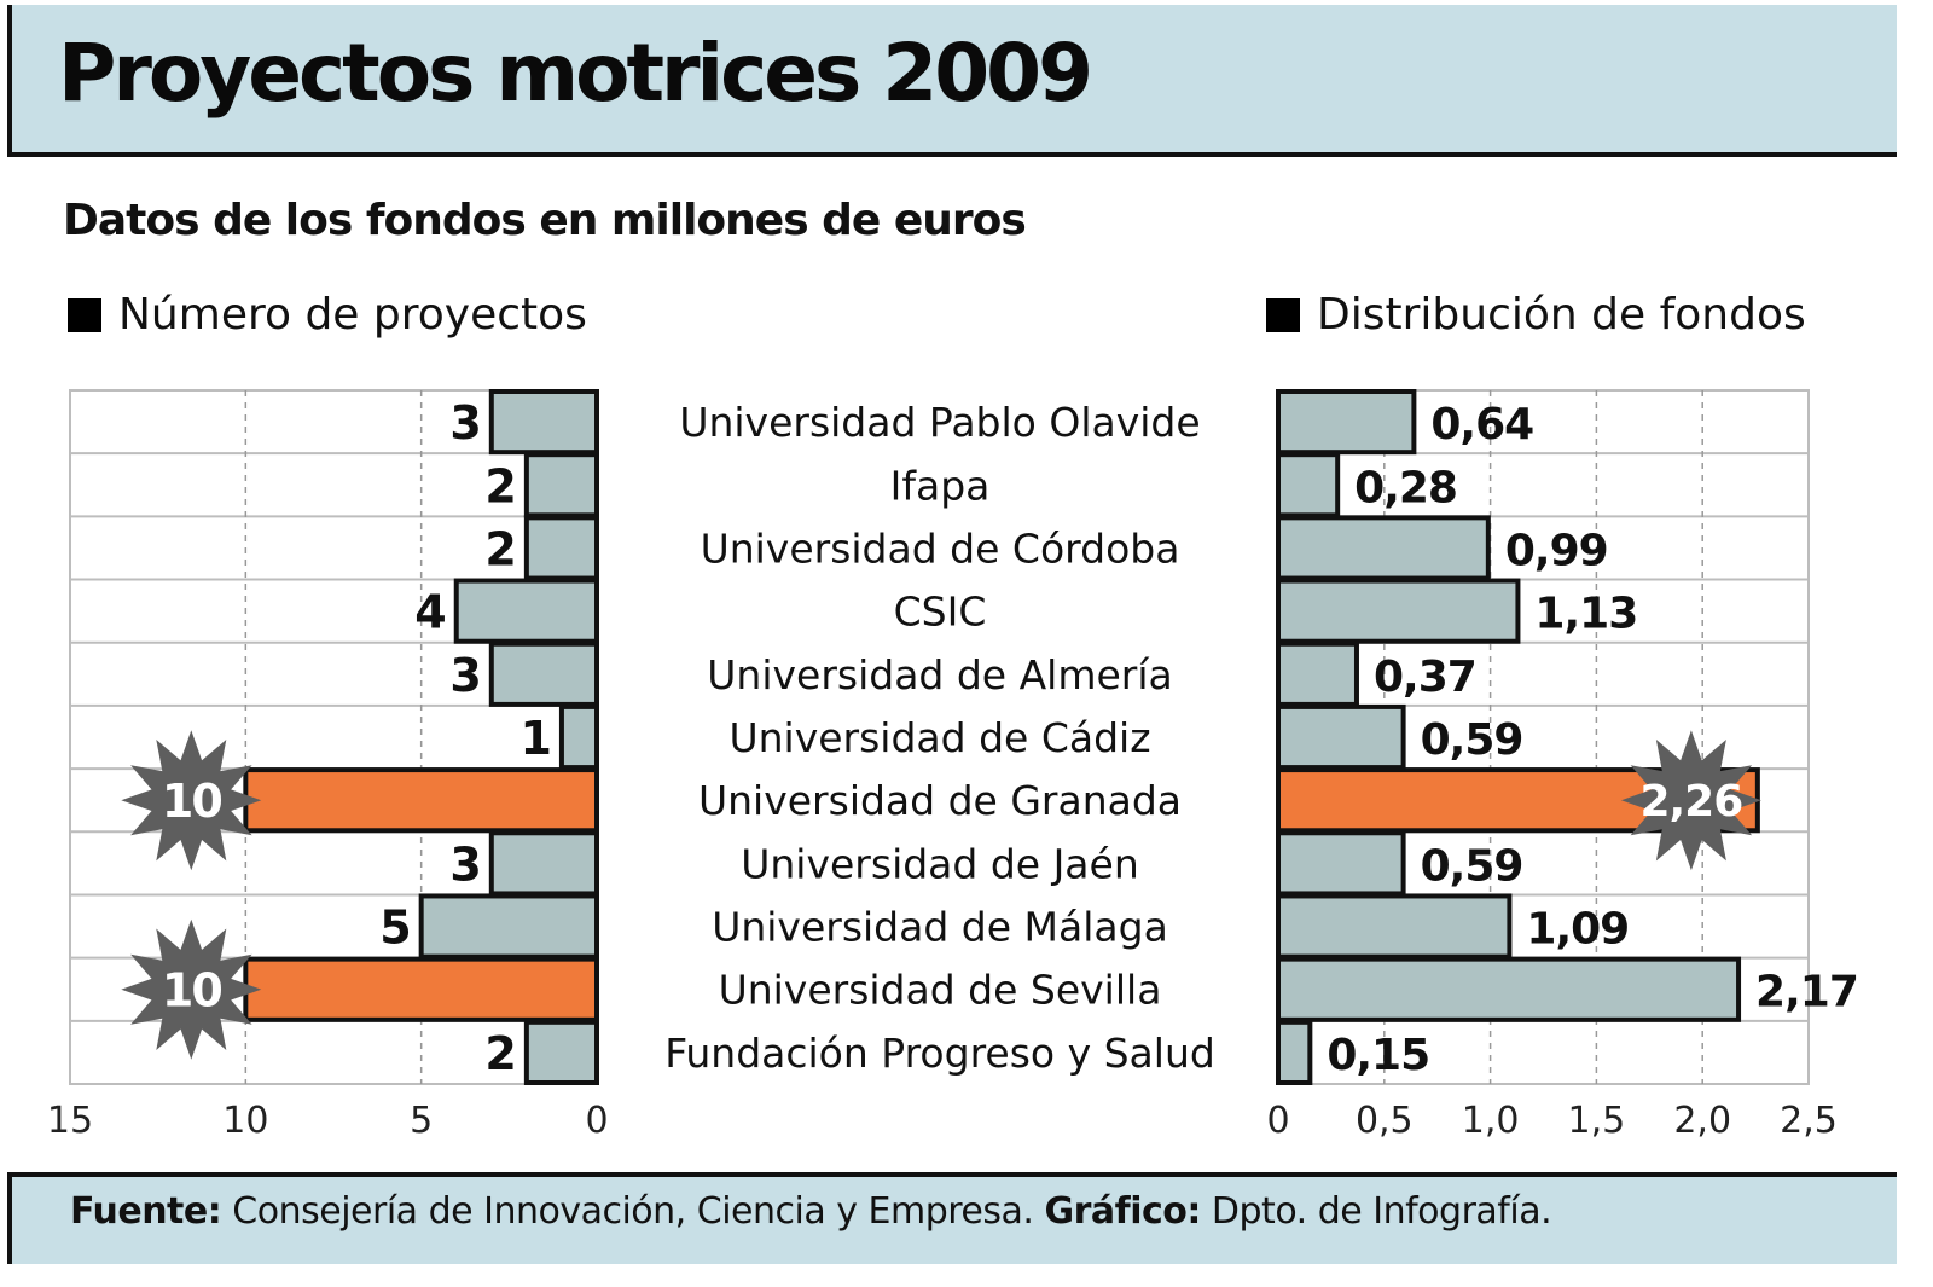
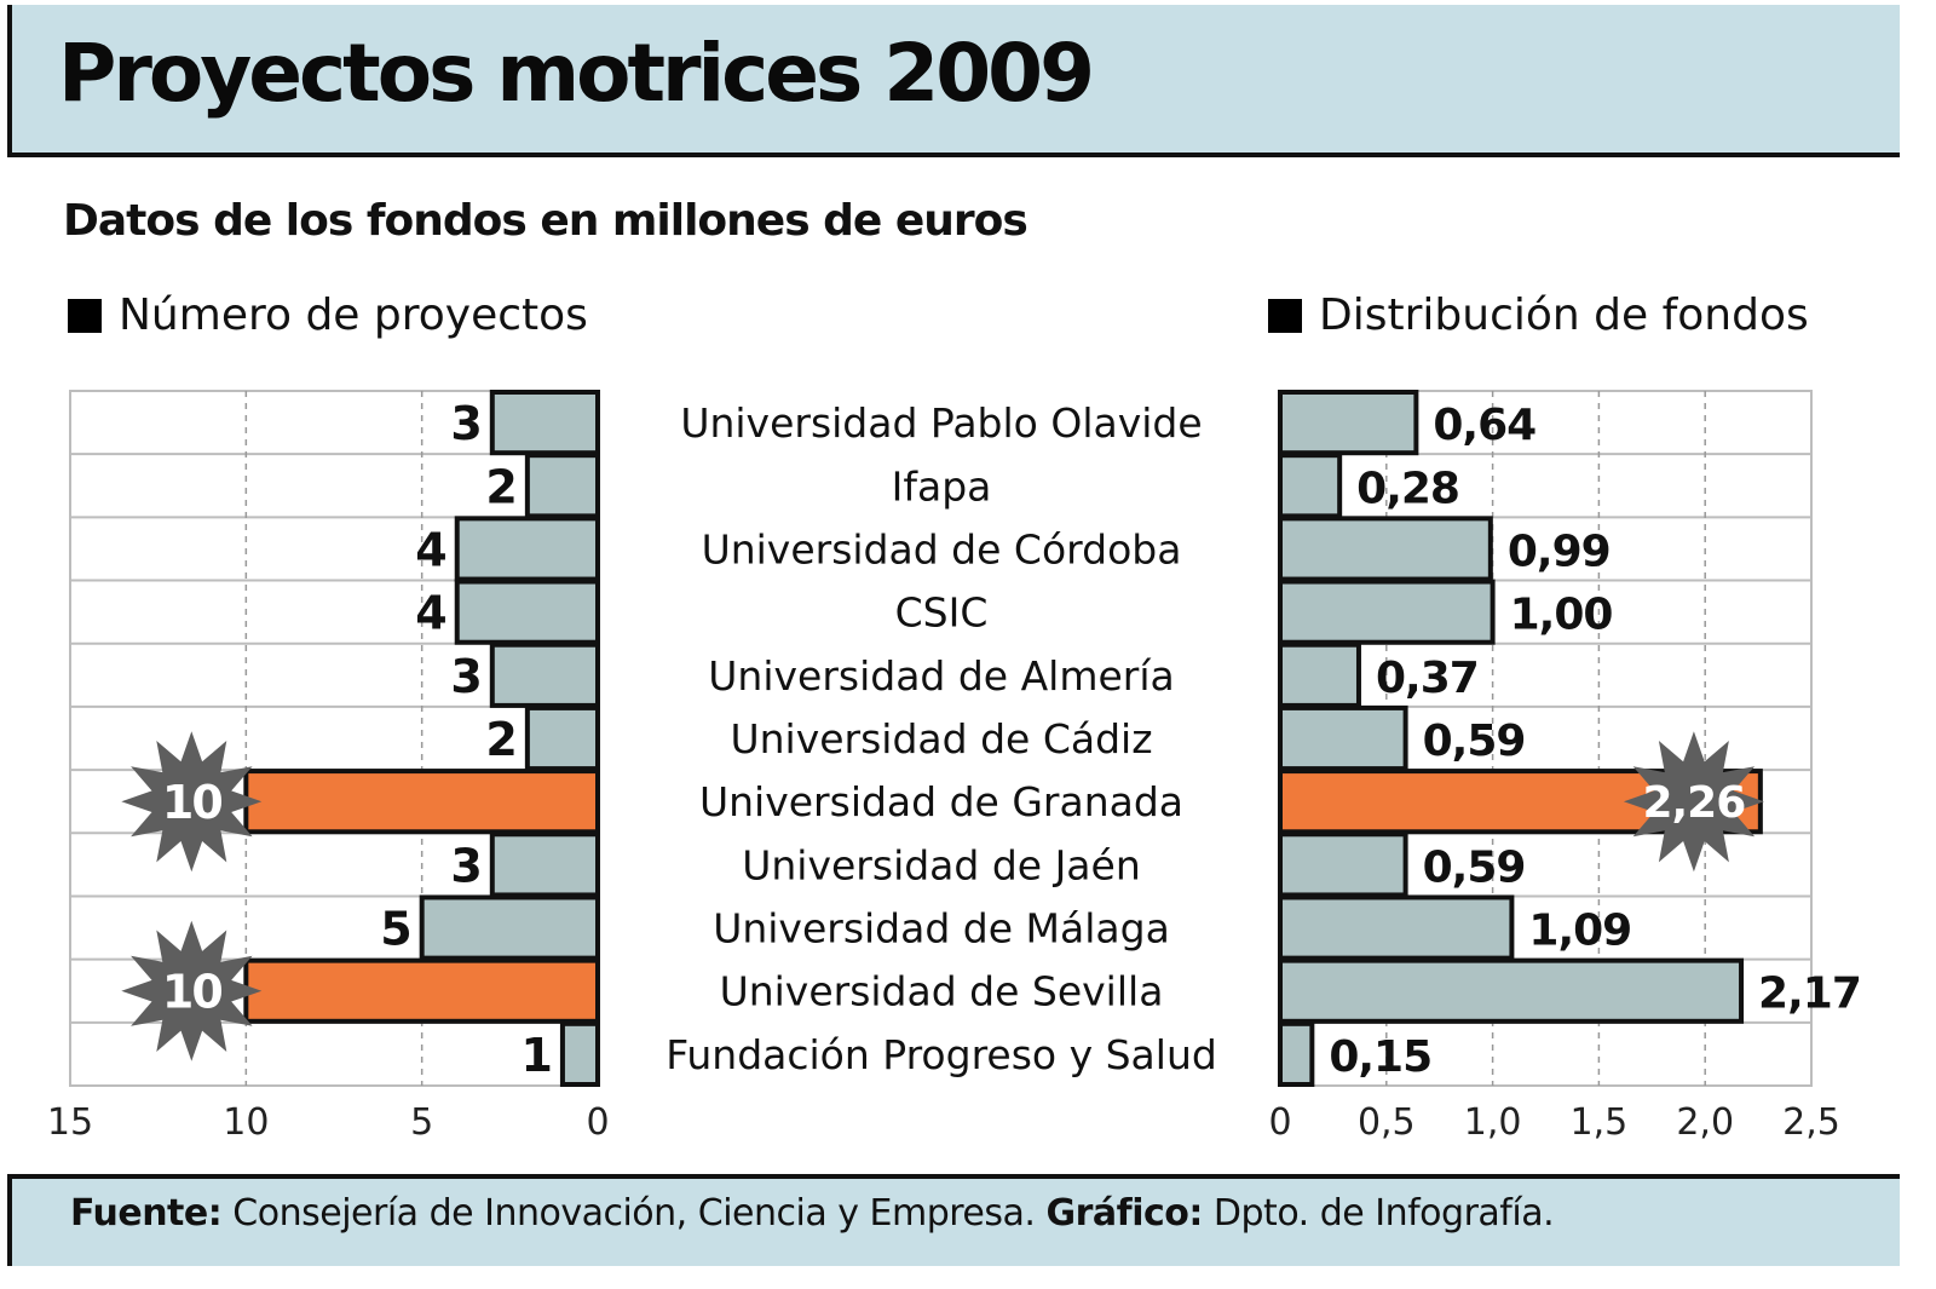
Número de proyectos/Universidad de Córdoba: 2 -> 4
Número de proyectos/Universidad de Cádiz: 1 -> 2
Número de proyectos/Fundación Progreso y Salud: 2 -> 1
Distribución de fondos/CSIC: 1,13 -> 1,00
